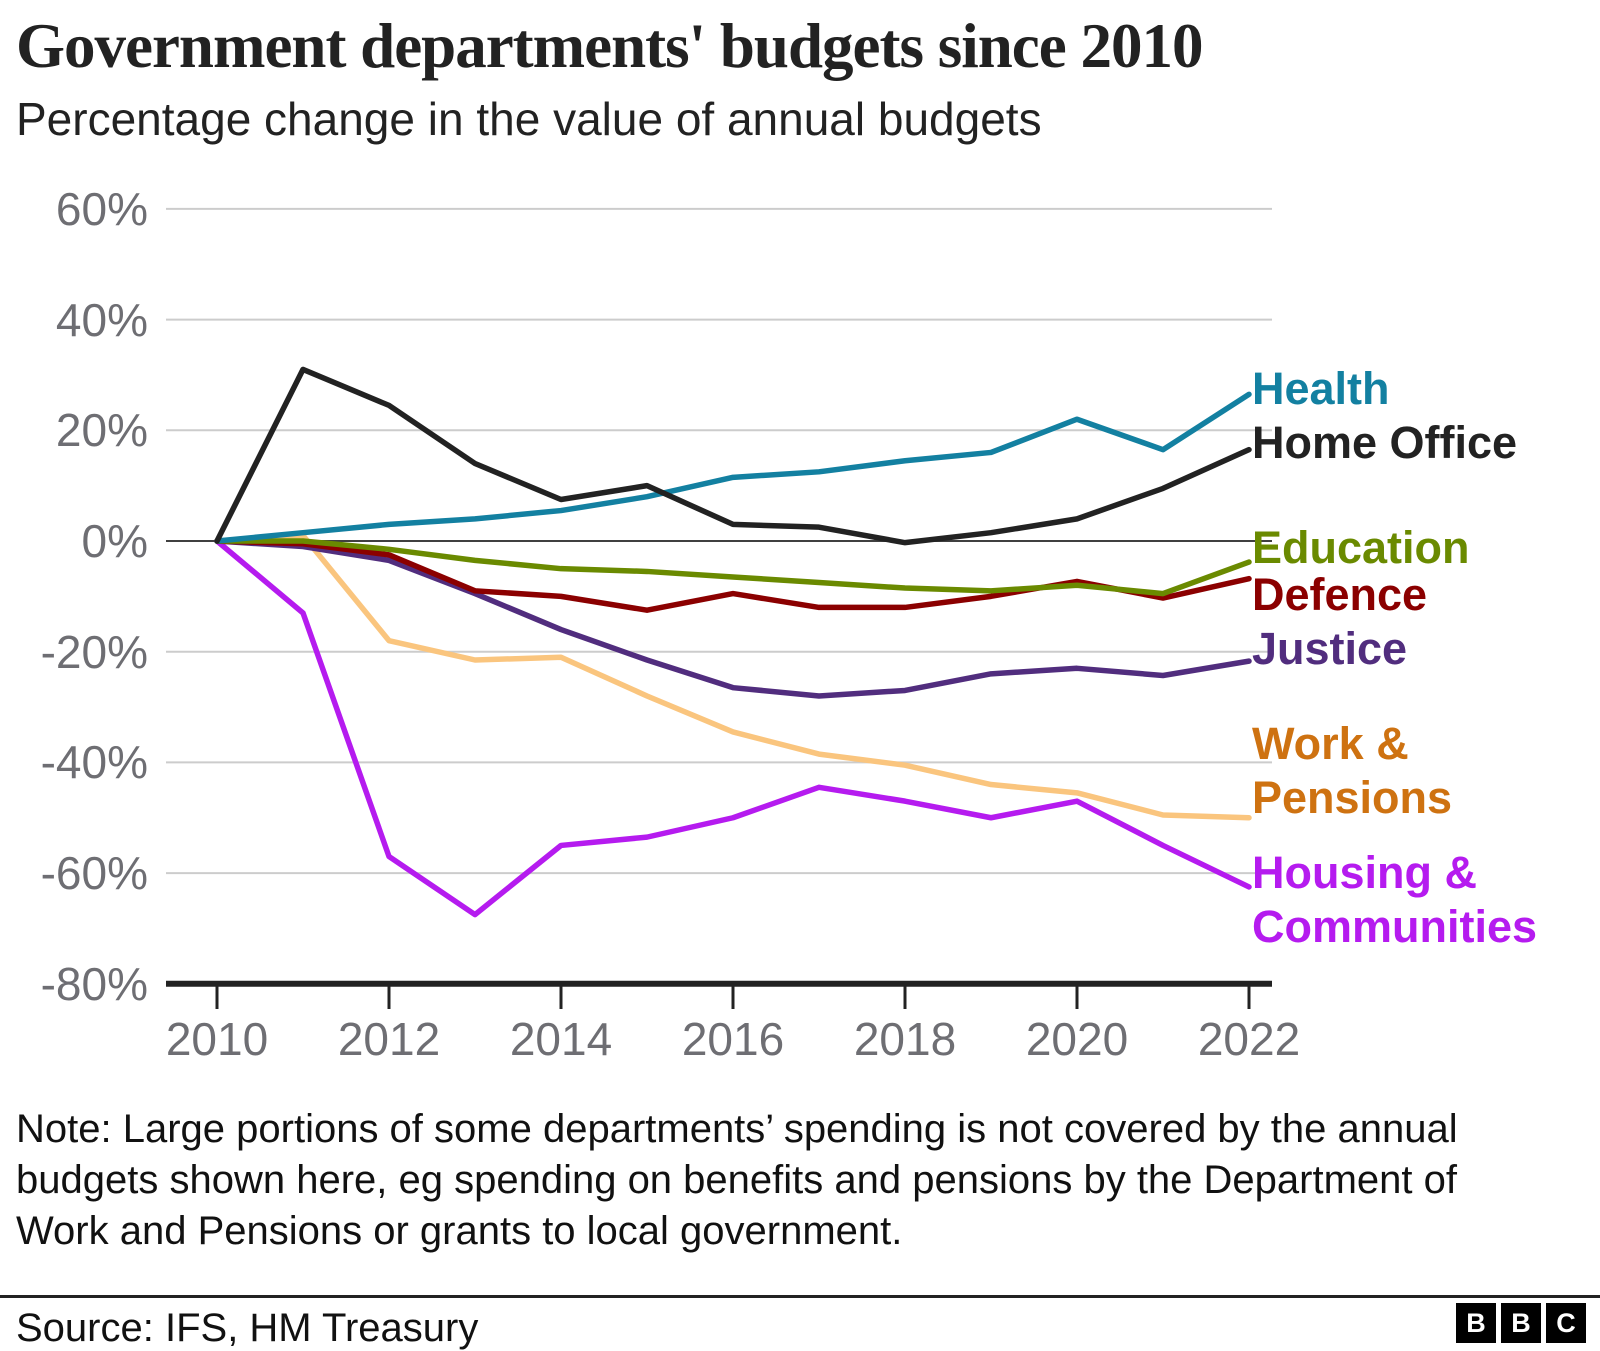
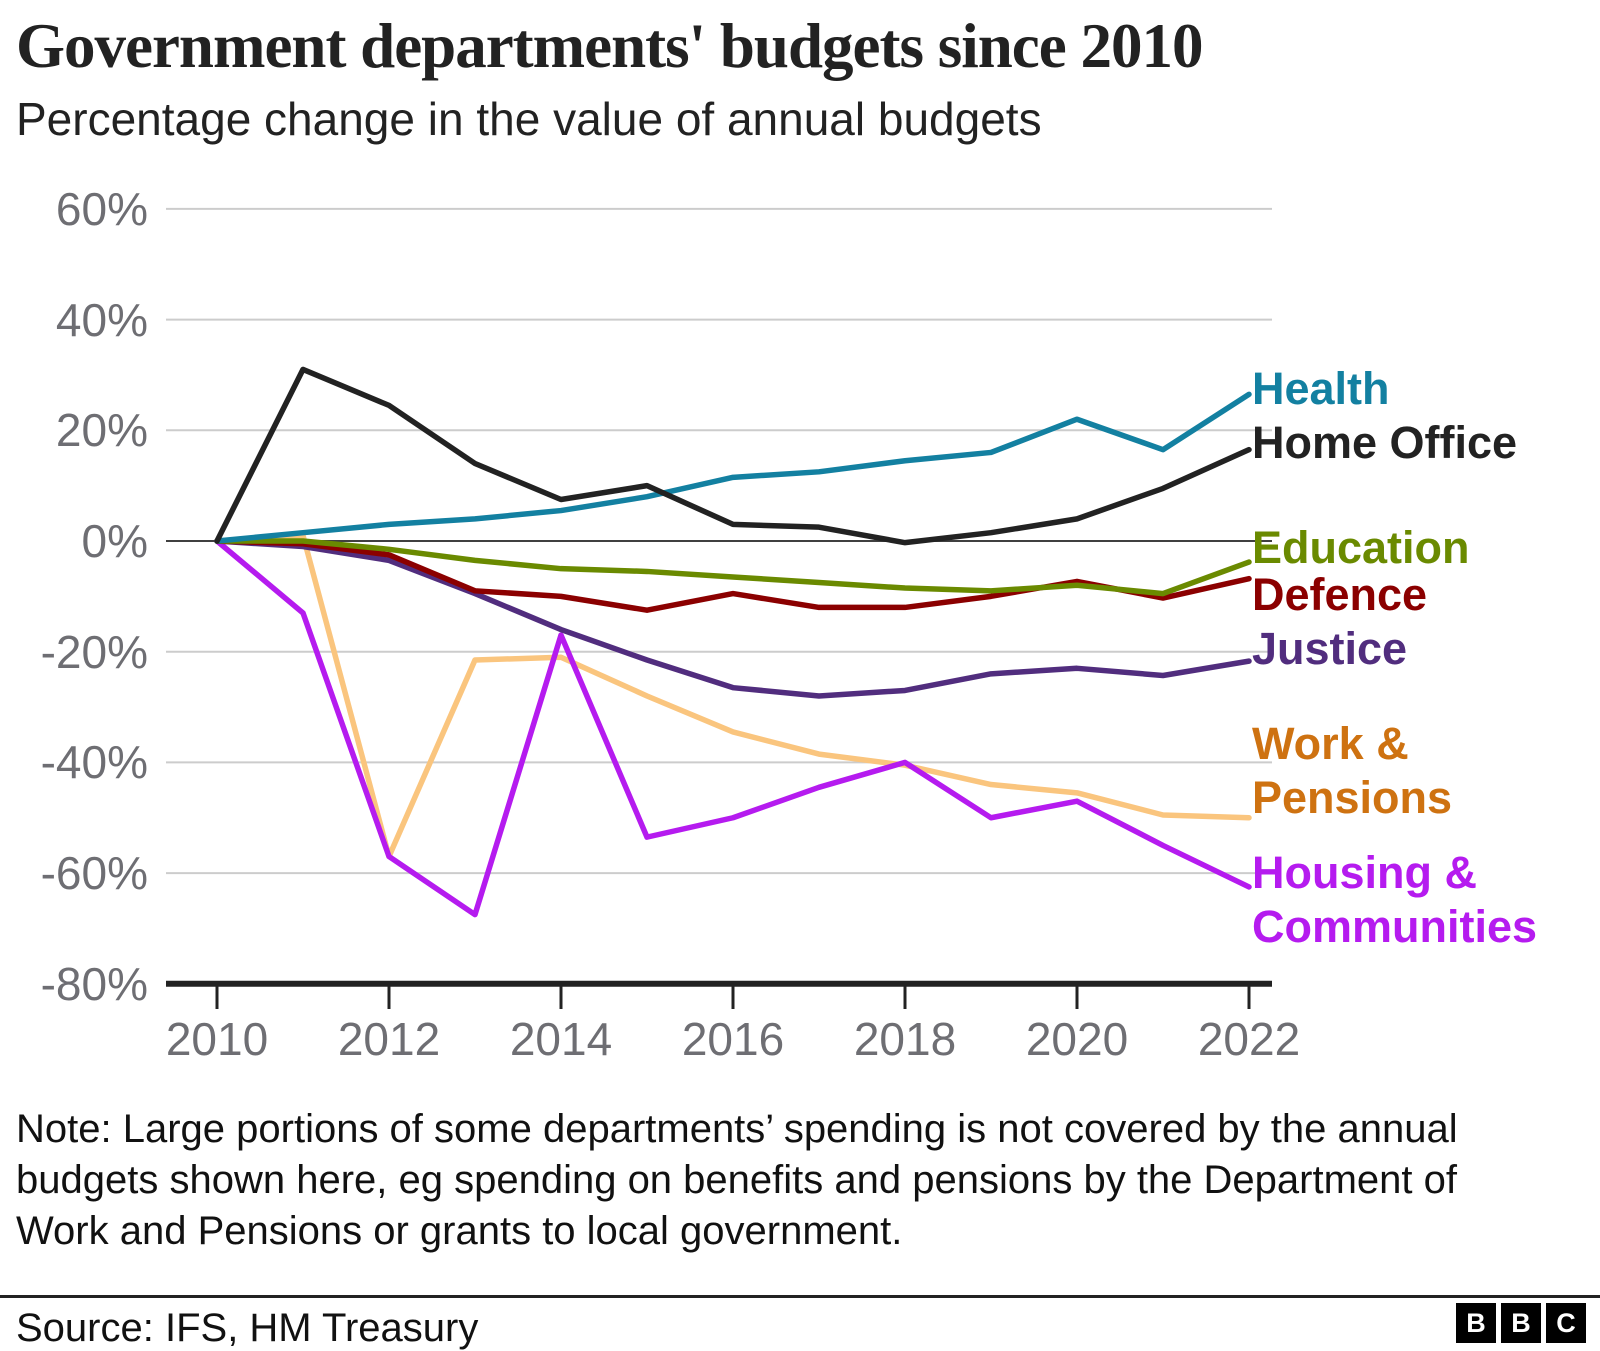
Work & Pensions/2012: -18% -> -57%
Housing & Communities/2014: -55% -> -17%
Housing & Communities/2018: -47% -> -40%
